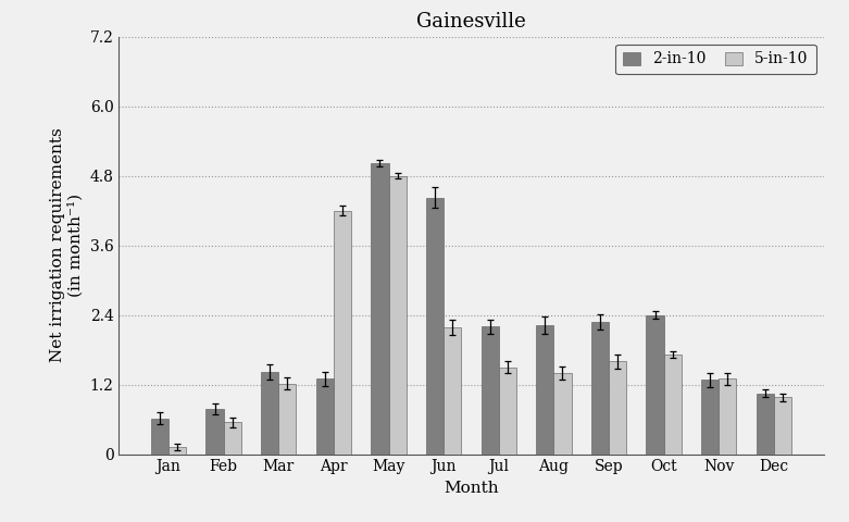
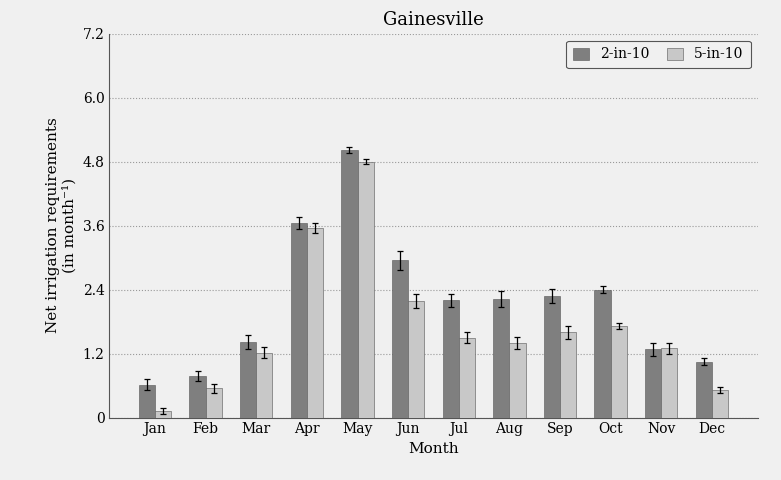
2-in-10/Apr: 1.30 -> 3.65
5-in-10/Apr: 4.20 -> 3.55
2-in-10/Jun: 4.42 -> 2.95
5-in-10/Dec: 0.98 -> 0.52
